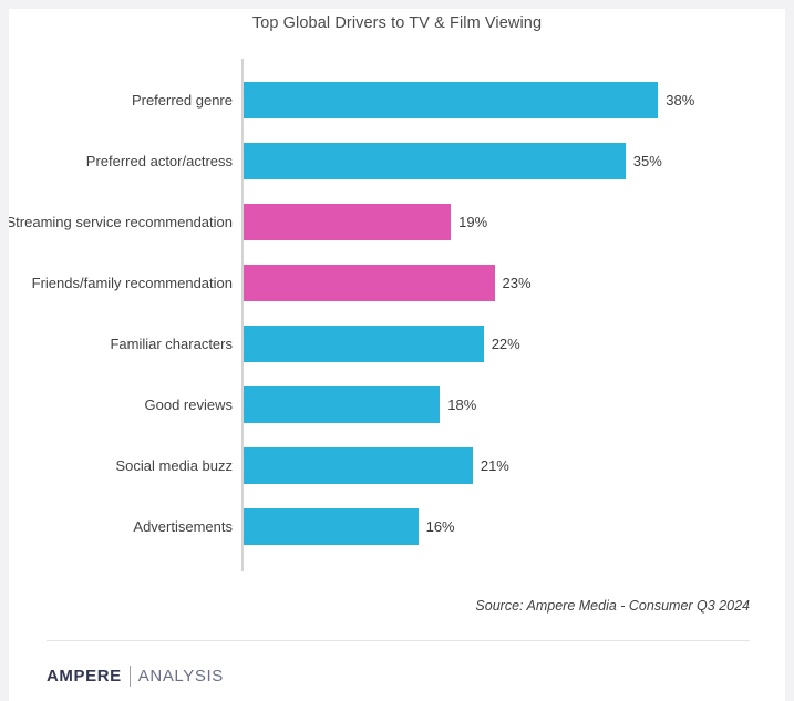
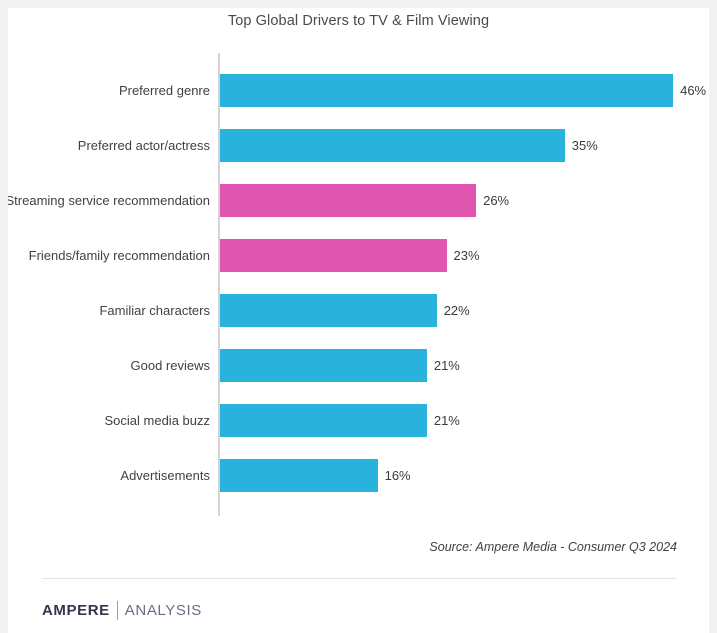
Preferred genre: 38% -> 46%
Streaming service recommendation: 19% -> 26%
Good reviews: 18% -> 21%
